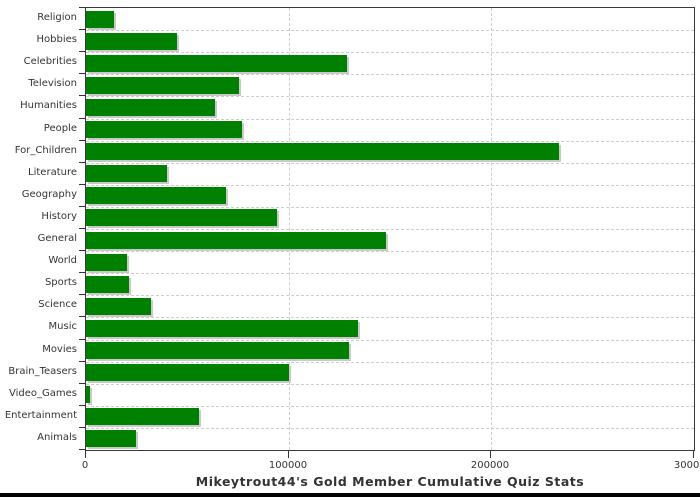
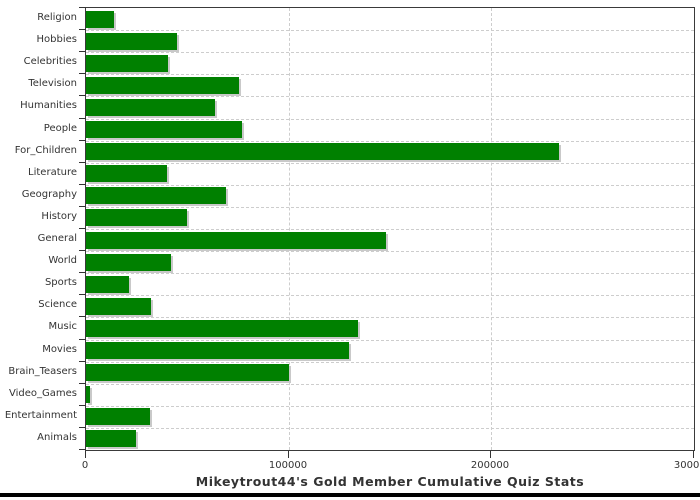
Celebrities: 129000 -> 40000
History: 94000 -> 50000
World: 20000 -> 42000
Entertainment: 56000 -> 32000
